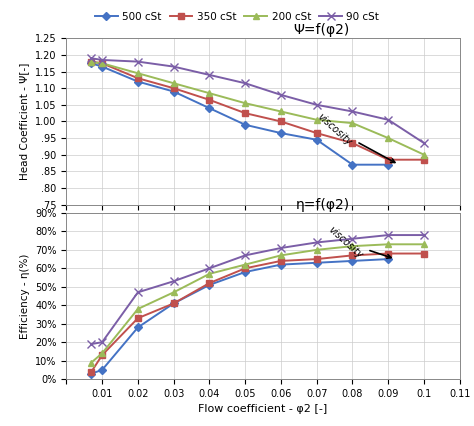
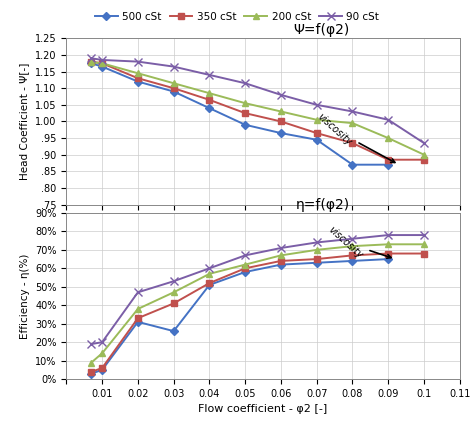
η=f(φ2)/350 cSt/0.01: 13% -> 6%
η=f(φ2)/500 cSt/0.02: 28% -> 31%
η=f(φ2)/500 cSt/0.03: 41% -> 26%
